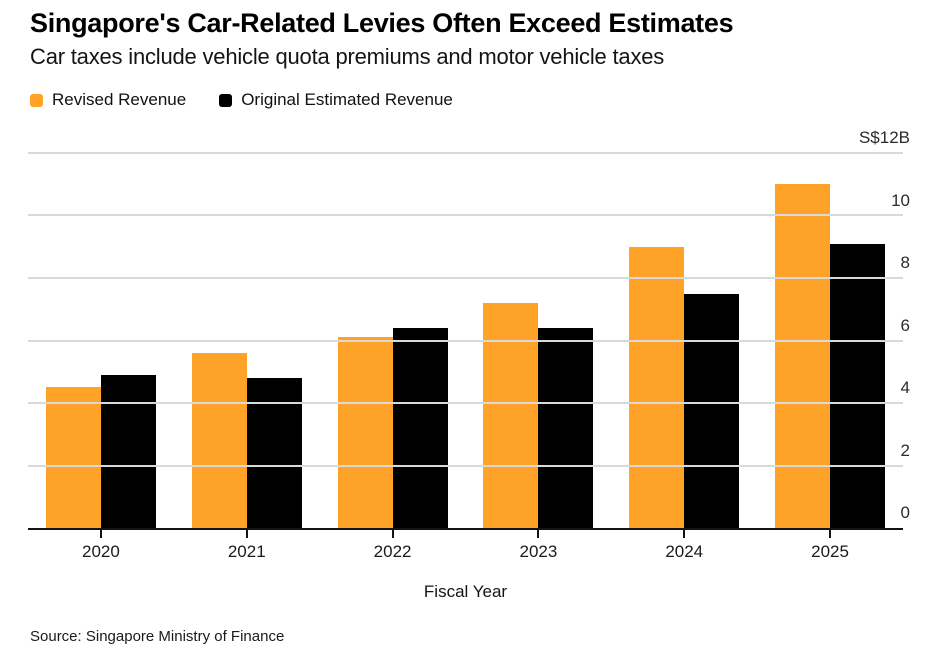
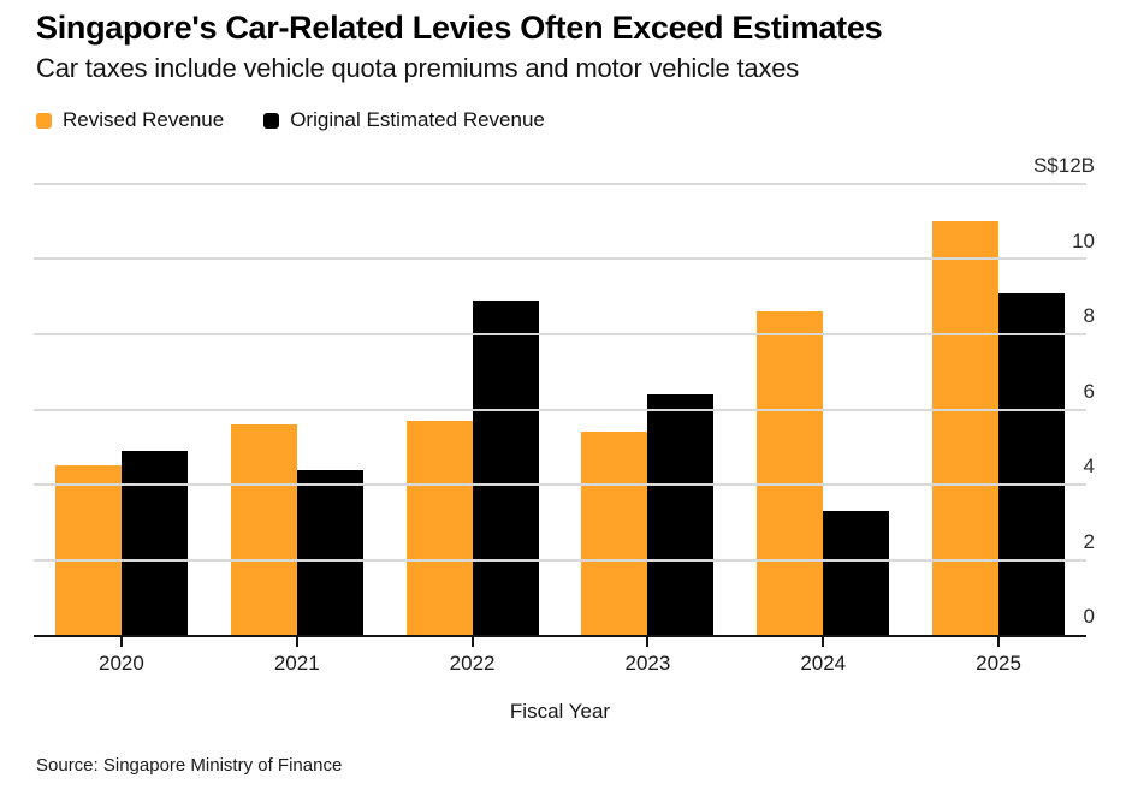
Original Estimated Revenue/2021: 4.8 -> 4.4
Revised Revenue/2022: 6.1 -> 5.7
Original Estimated Revenue/2022: 6.4 -> 8.9
Revised Revenue/2023: 7.2 -> 5.4
Revised Revenue/2024: 9.0 -> 8.6
Original Estimated Revenue/2024: 7.5 -> 3.3
